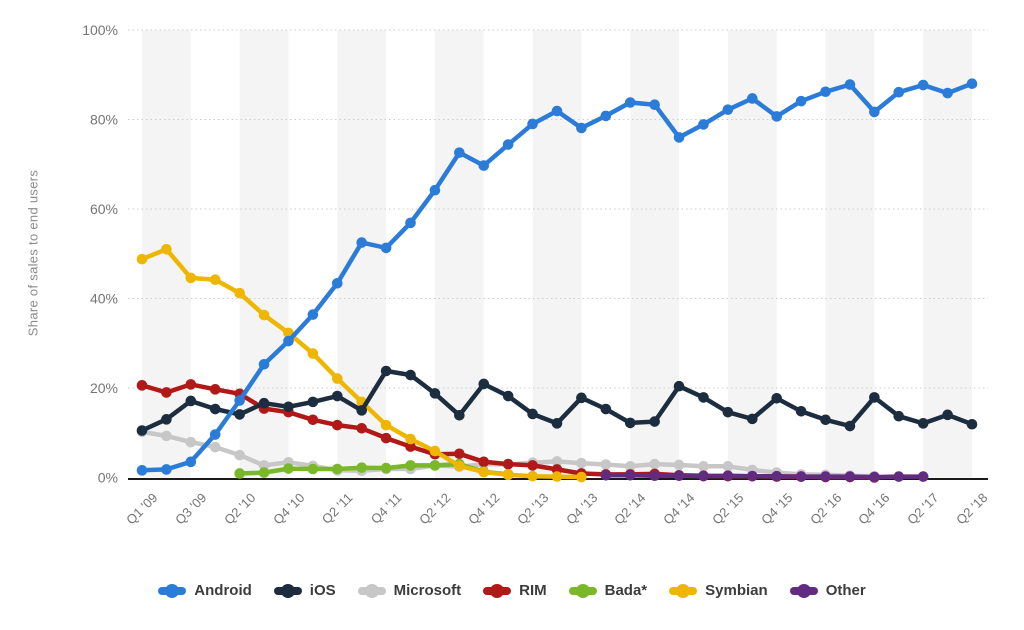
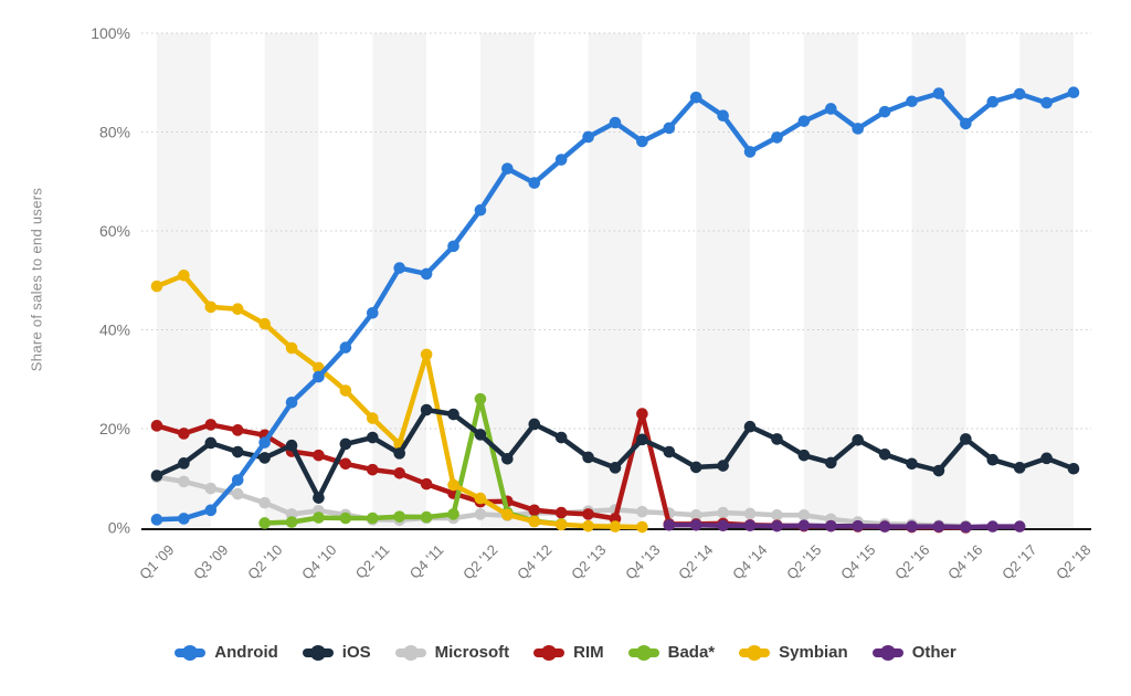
iOS/Q4 '10: 16% -> 6%
Symbian/Q4 '11: 12% -> 35%
Bada*/Q2 '12: 3% -> 26%
RIM/Q4 '13: 1% -> 23%
Android/Q2 '14: 84% -> 87%
